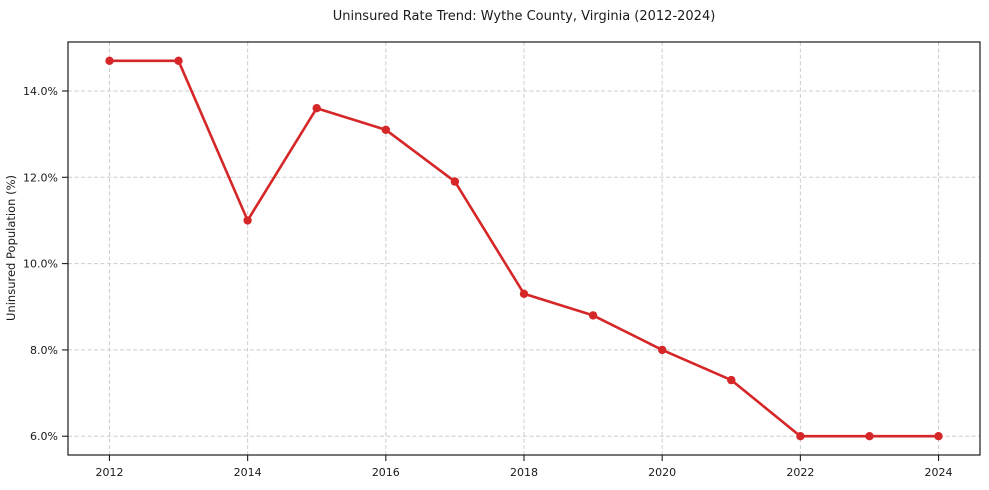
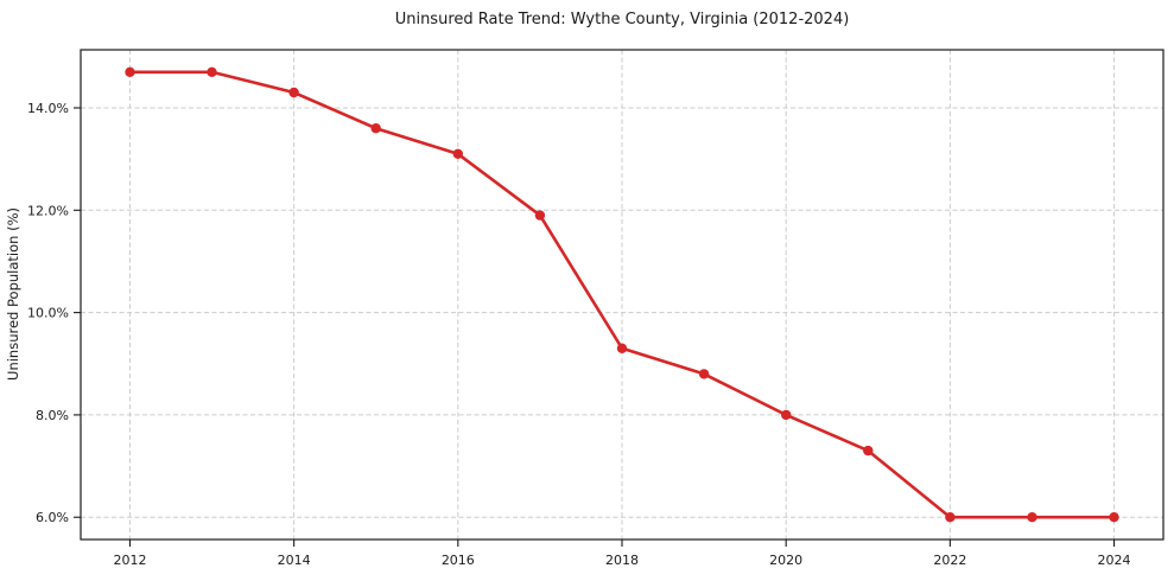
2014: 11.0% -> 14.3%
